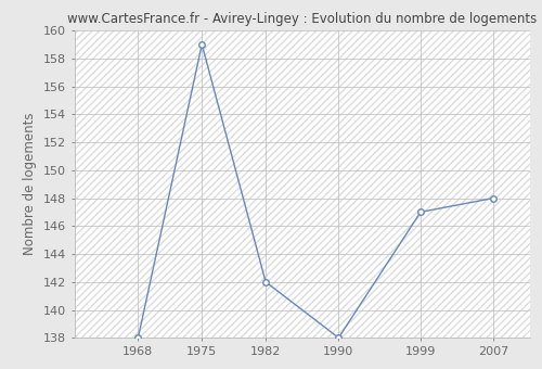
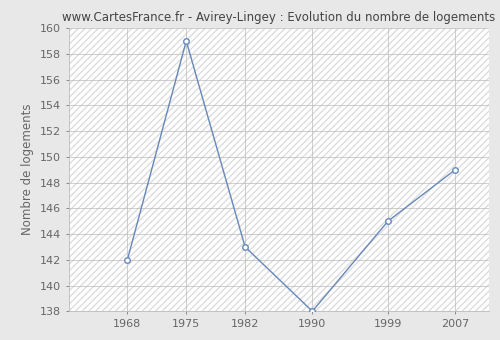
1968: 138 -> 142
1982: 142 -> 143
1999: 147 -> 145
2007: 148 -> 149
